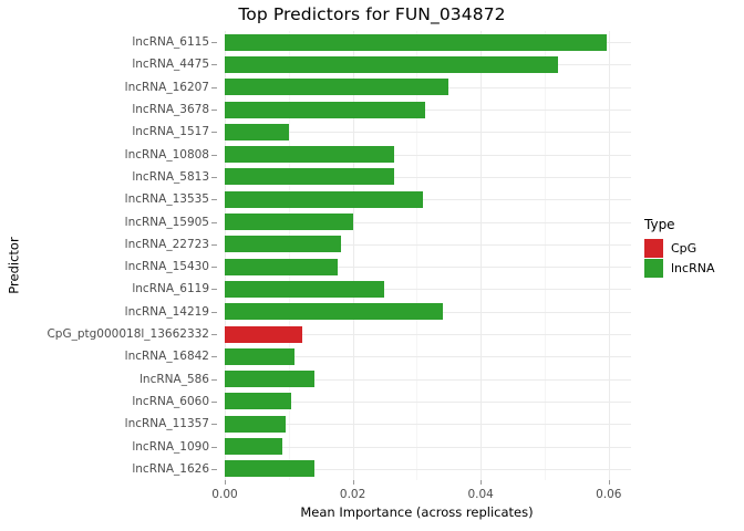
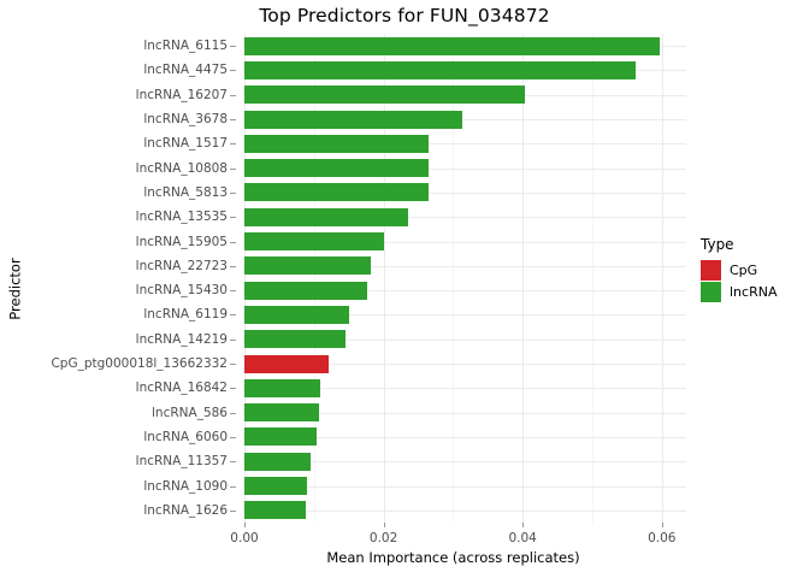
lncRNA_4475: 0.052 -> 0.056
lncRNA_16207: 0.035 -> 0.040
lncRNA_1517: 0.010 -> 0.026
lncRNA_13535: 0.031 -> 0.024
lncRNA_6119: 0.025 -> 0.015
lncRNA_14219: 0.034 -> 0.015
lncRNA_586: 0.014 -> 0.011
lncRNA_1626: 0.014 -> 0.009
